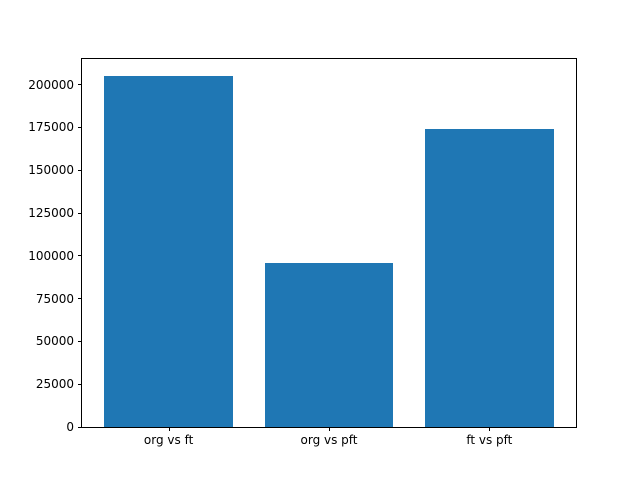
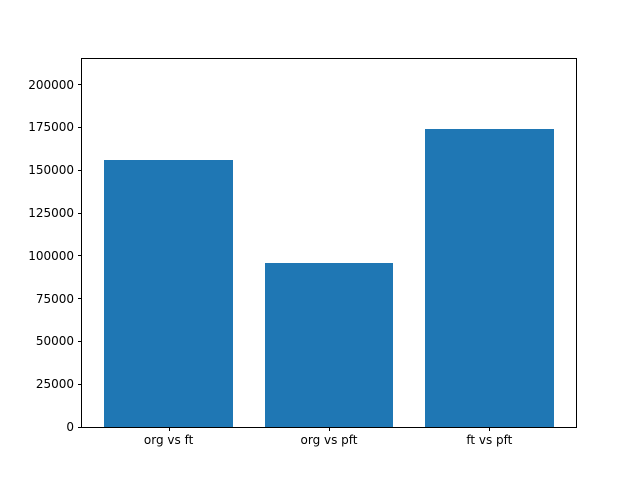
org vs ft: 205000 -> 156000
